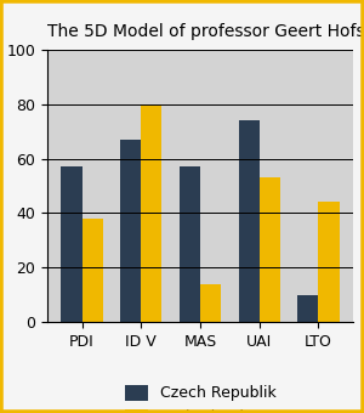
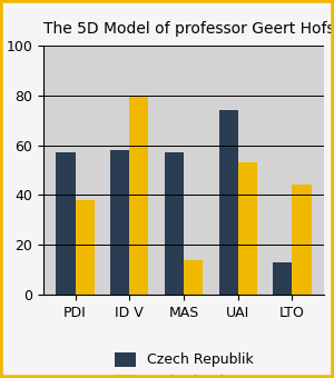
Czech Republik/ID V: 67 -> 58
Czech Republik/LTO: 10 -> 13
